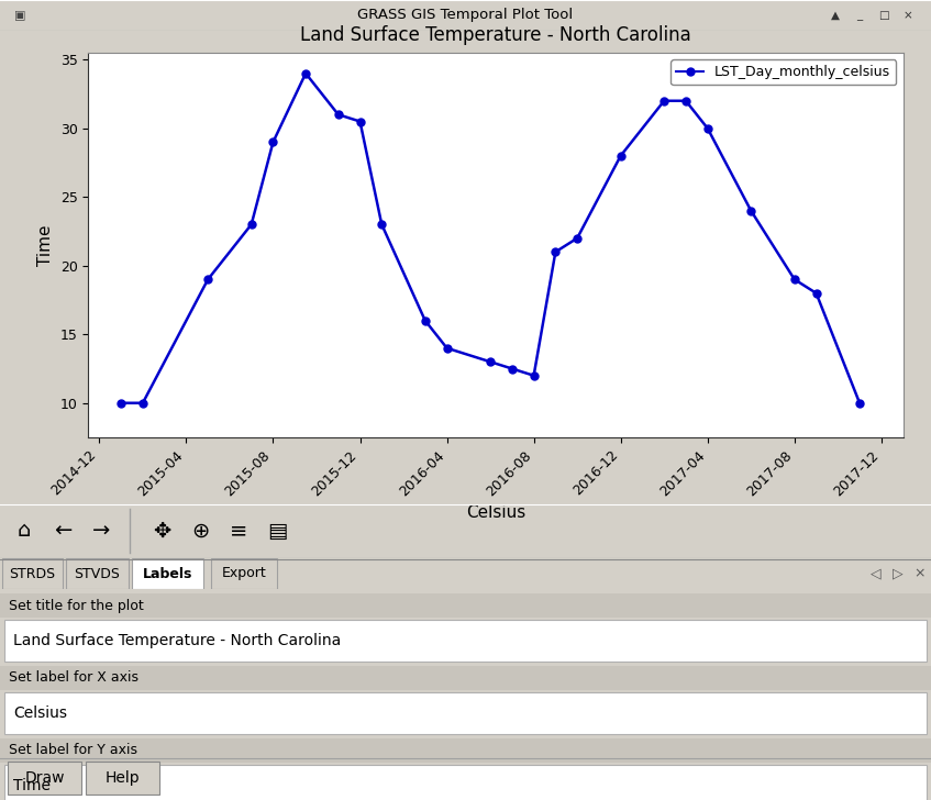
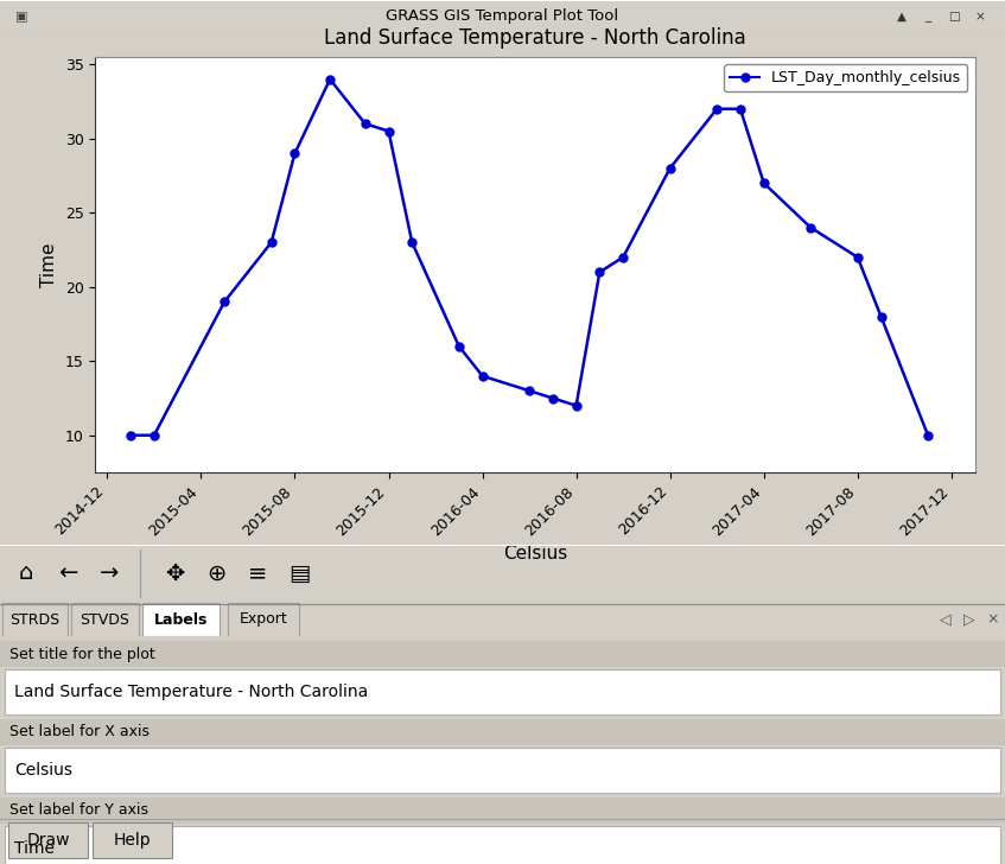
2017-04: 30.0 -> 27.0
2017-08: 19.0 -> 22.0
